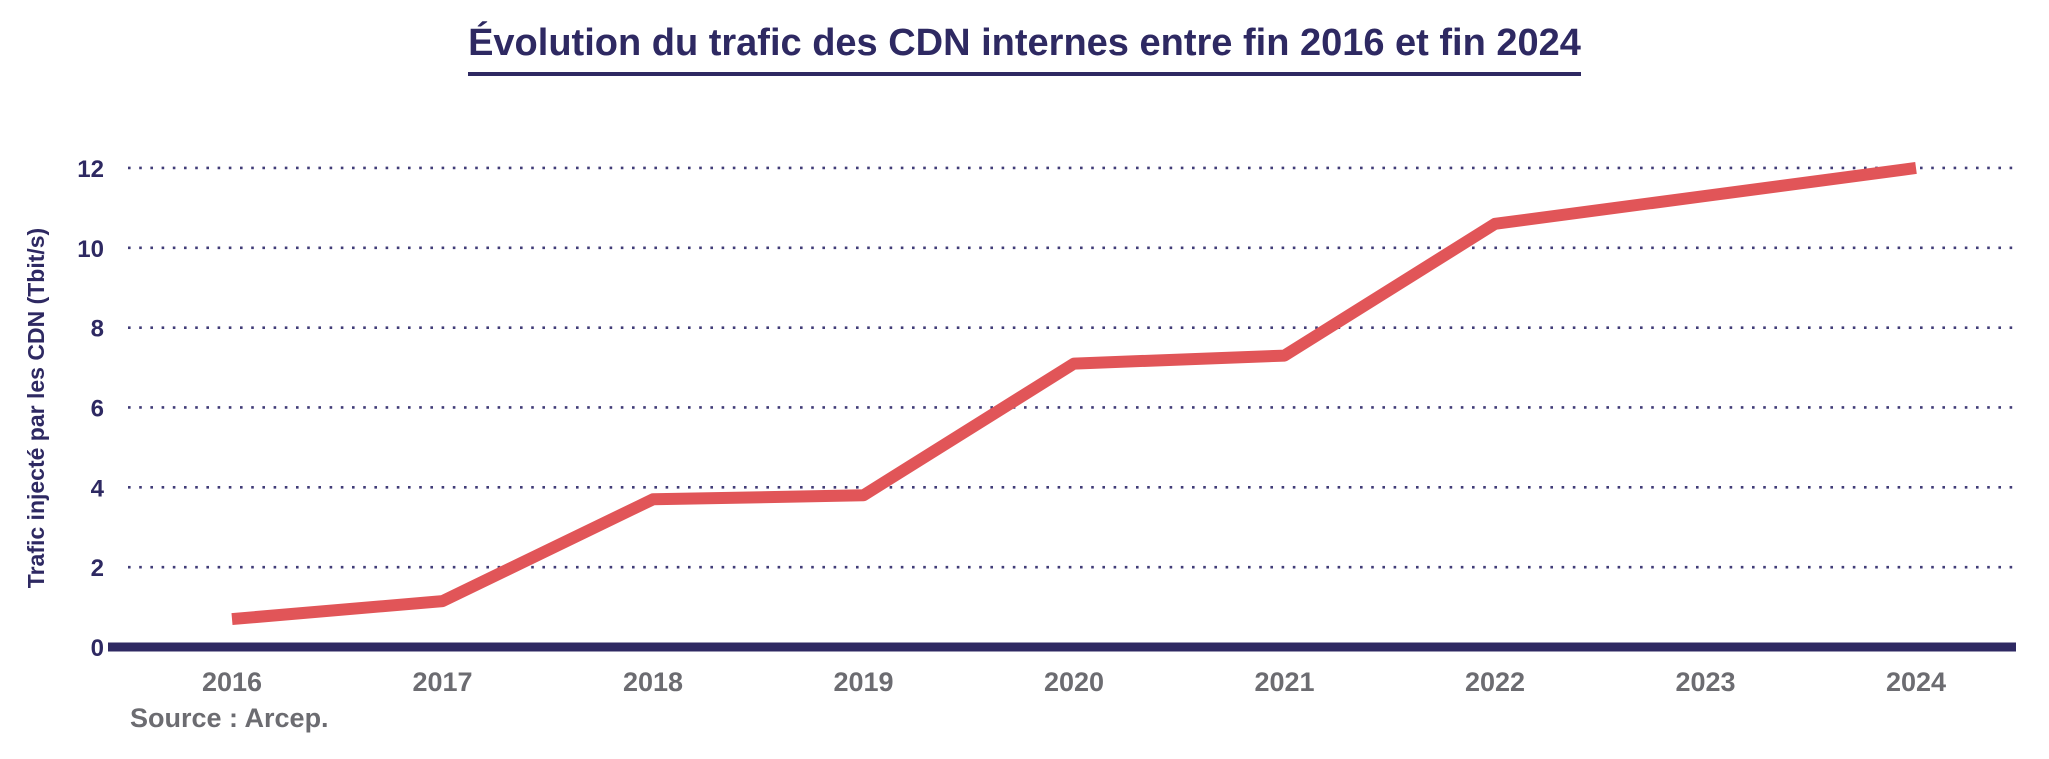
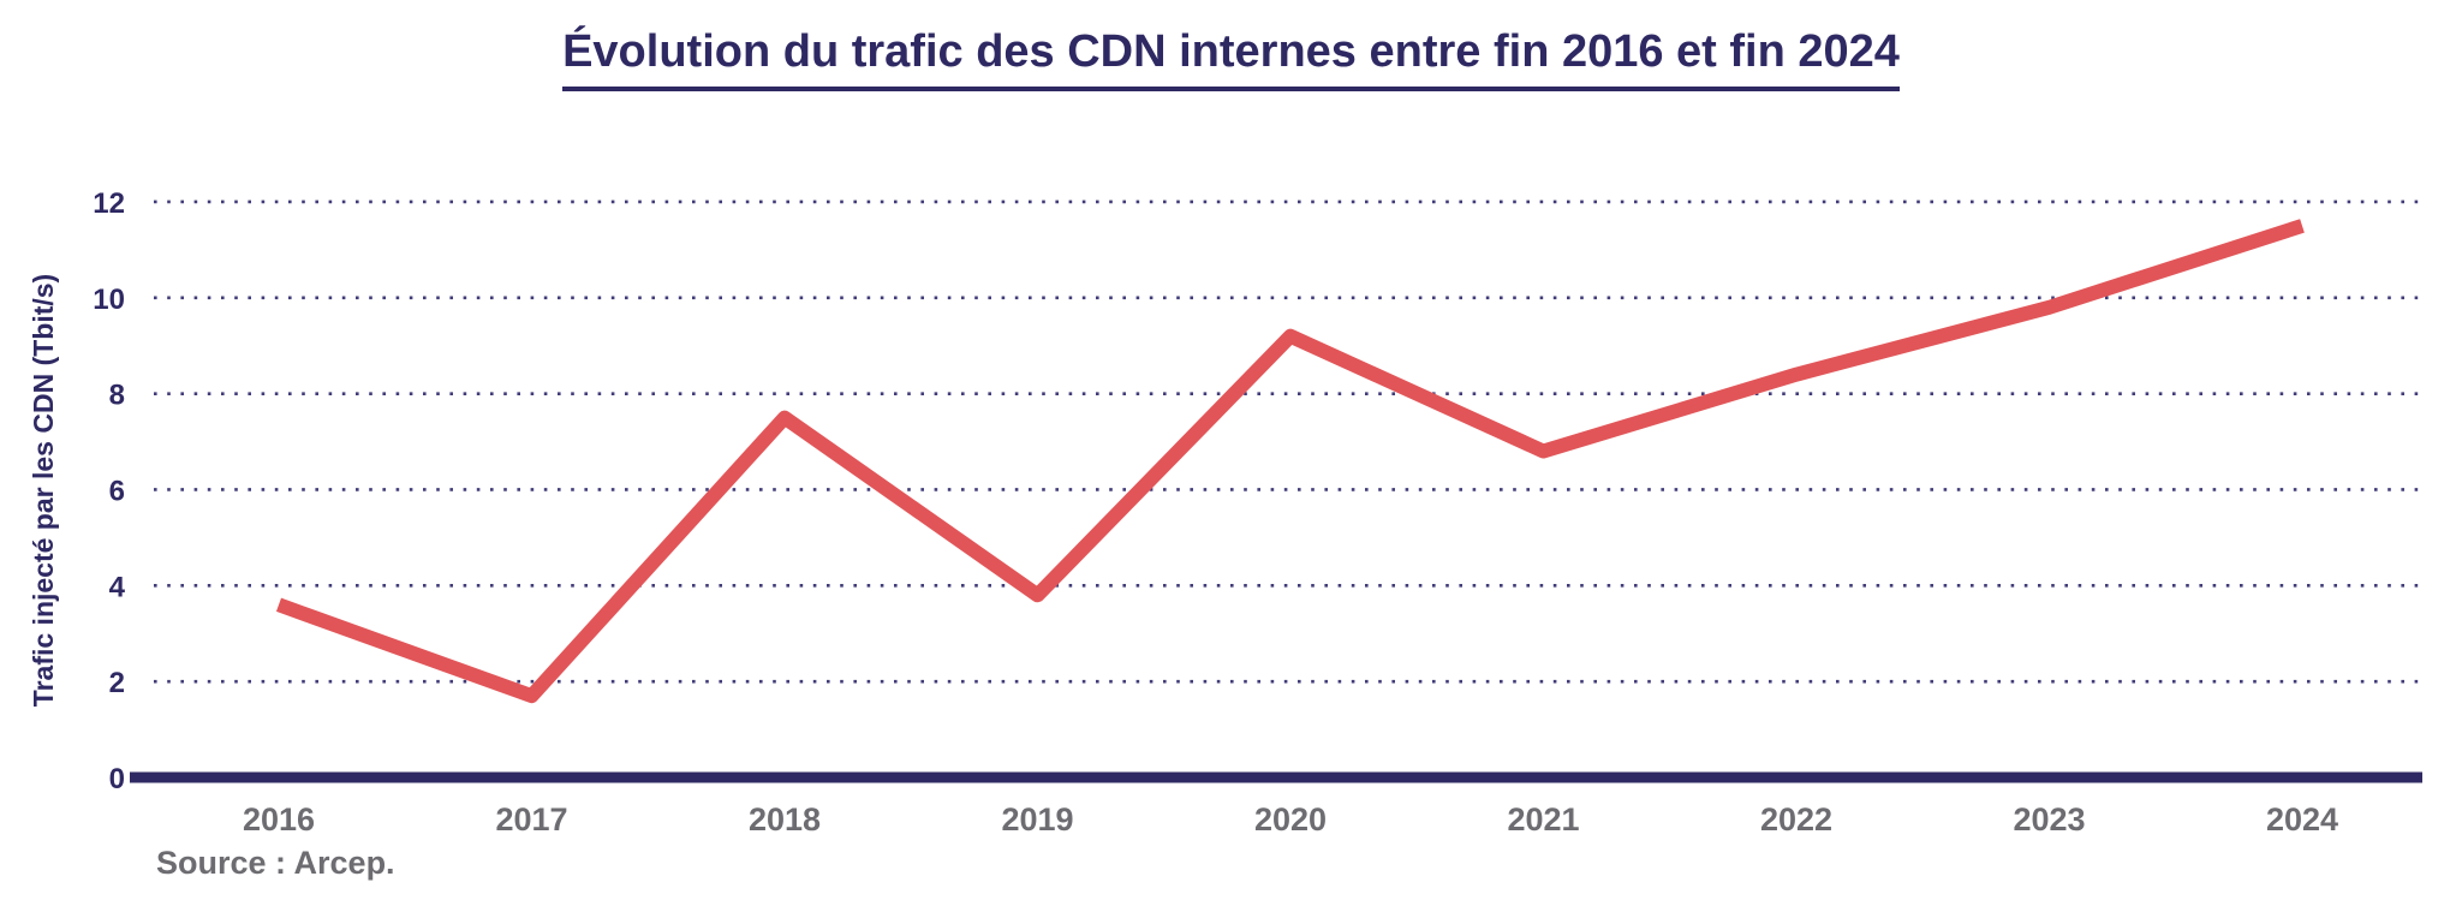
2016: 0.7 -> 3.6
2017: 1.1 -> 1.7
2018: 3.7 -> 7.5
2020: 7.1 -> 9.2
2021: 7.3 -> 6.8
2022: 10.6 -> 8.4
2023: 11.3 -> 9.8
2024: 12.0 -> 11.5
